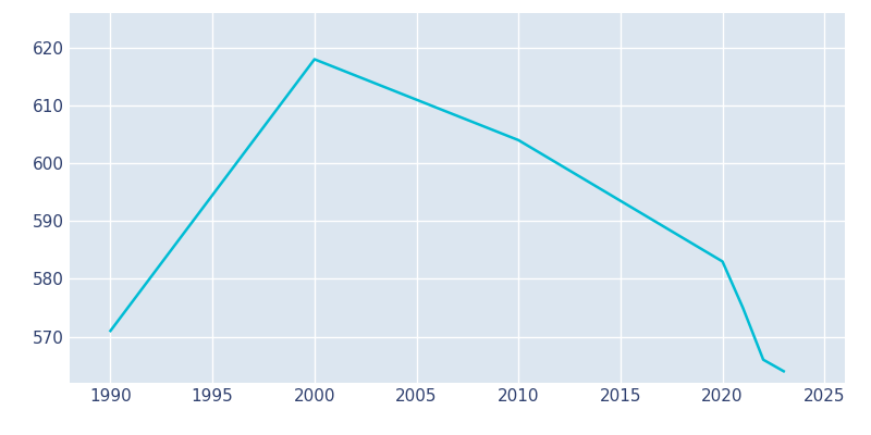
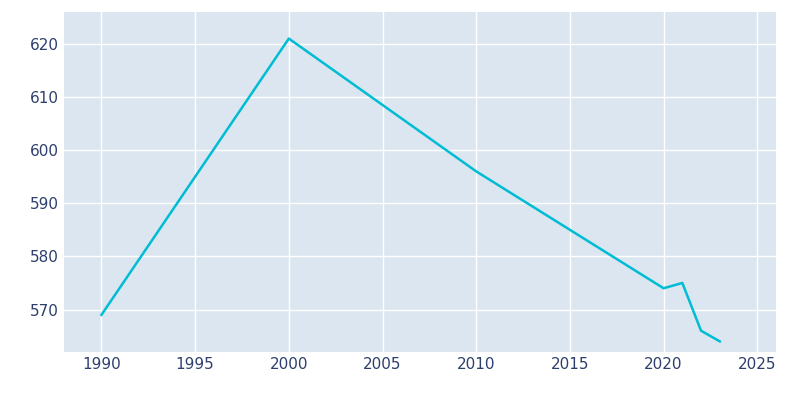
1990: 571 -> 569
2000: 618 -> 621
2010: 604 -> 596
2020: 583 -> 574
